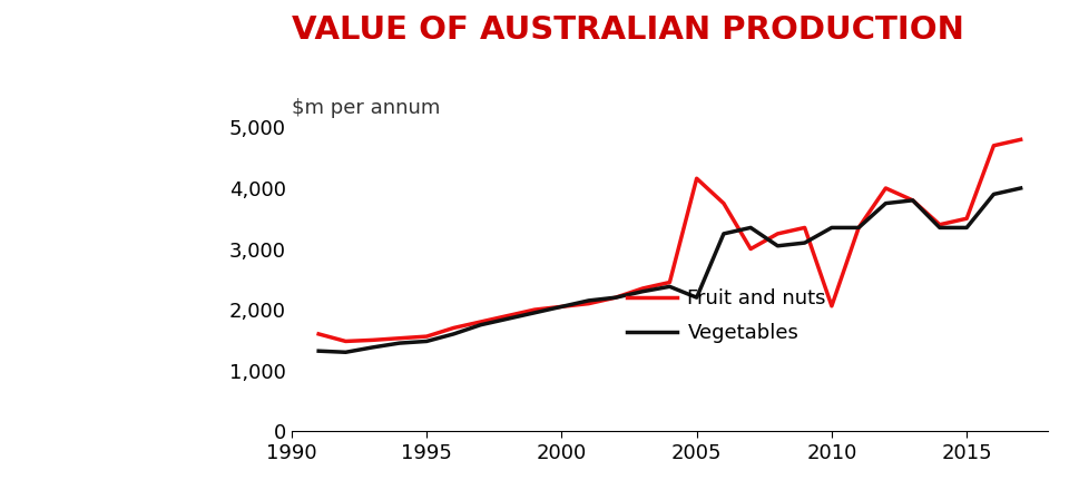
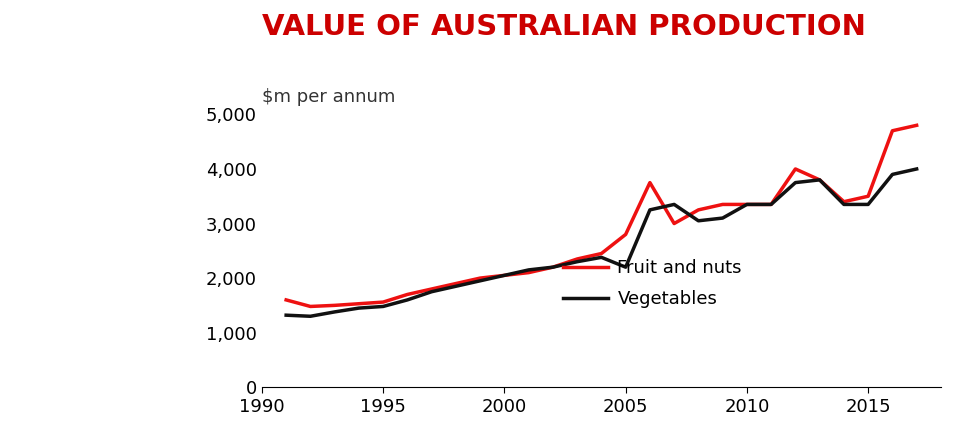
Fruit and nuts/2005: 4,160 -> 2,800
Fruit and nuts/2010: 2,060 -> 3,350
